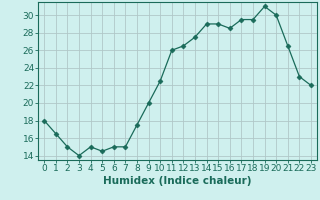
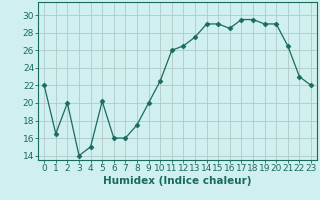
0: 18.0 -> 22.0
2: 15.0 -> 20.0
5: 14.5 -> 20.2
6: 15.0 -> 16.0
7: 15.0 -> 16.0
19: 31.0 -> 29.0
20: 30.0 -> 29.0
